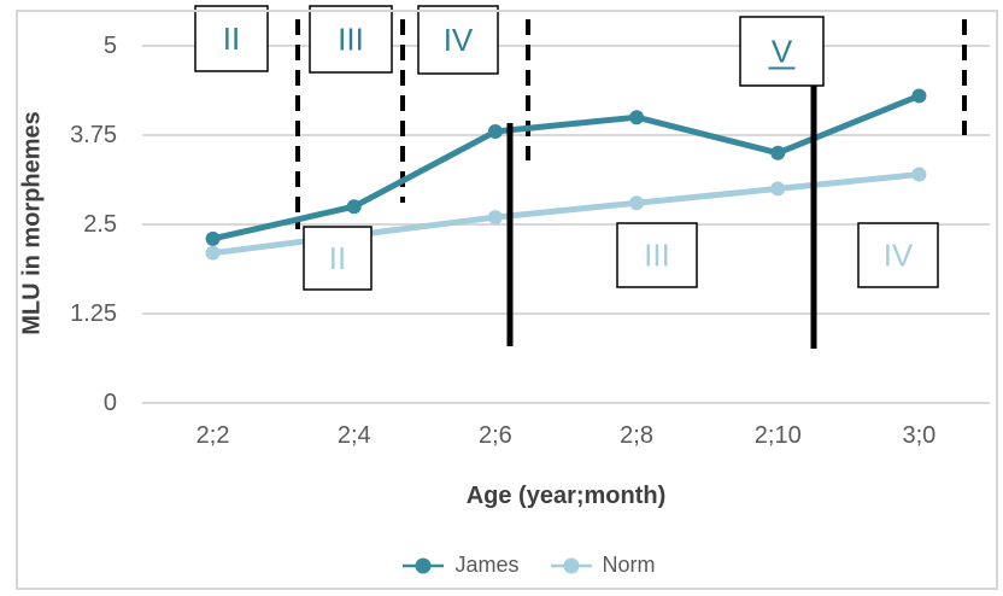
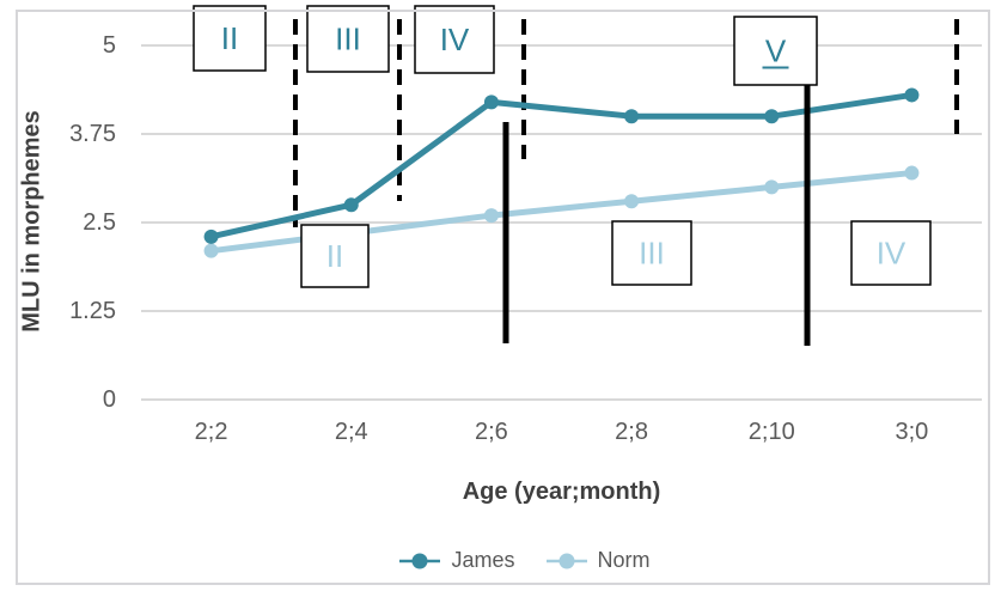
James/2;6: 3.8 -> 4.2
James/2;10: 3.5 -> 4.0
